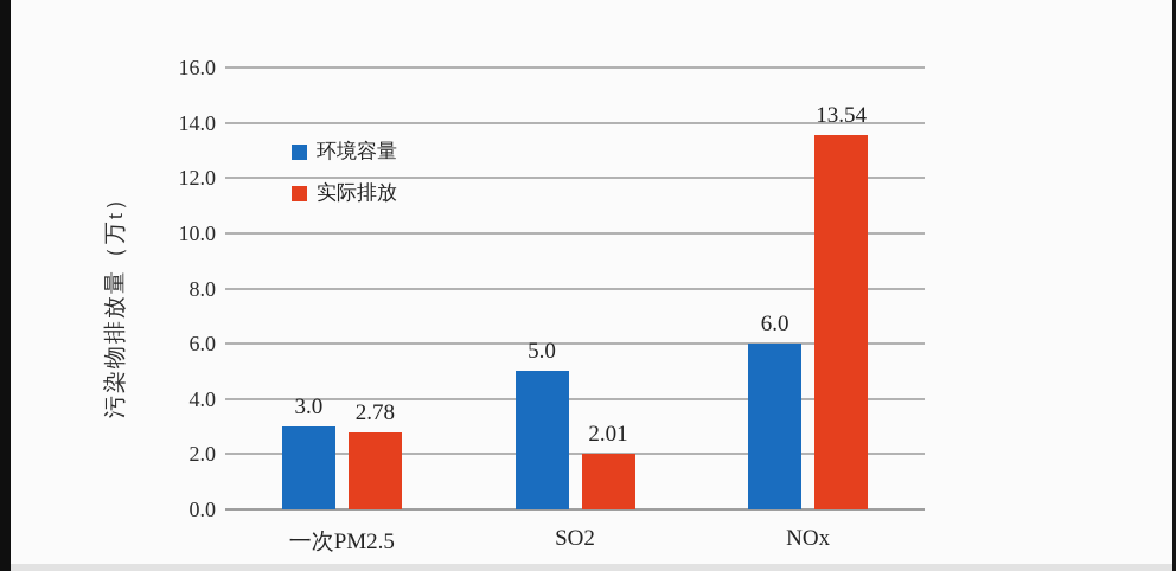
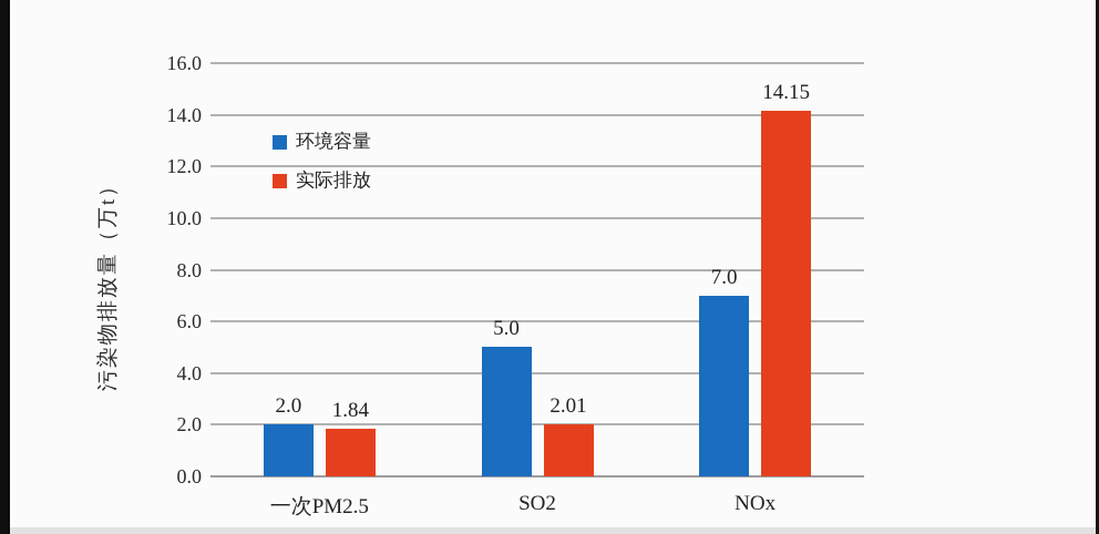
环境容量/一次PM2.5: 3.0 -> 2.0
实际排放/一次PM2.5: 2.78 -> 1.84
环境容量/NOx: 6.0 -> 7.0
实际排放/NOx: 13.54 -> 14.15
